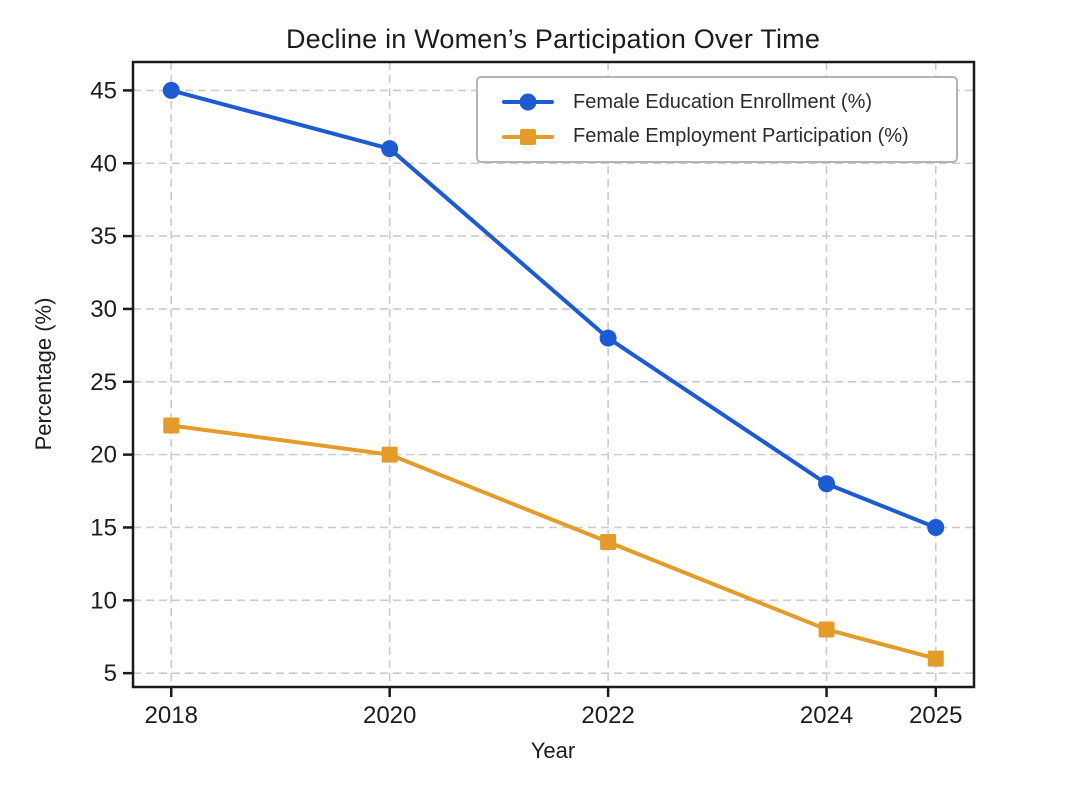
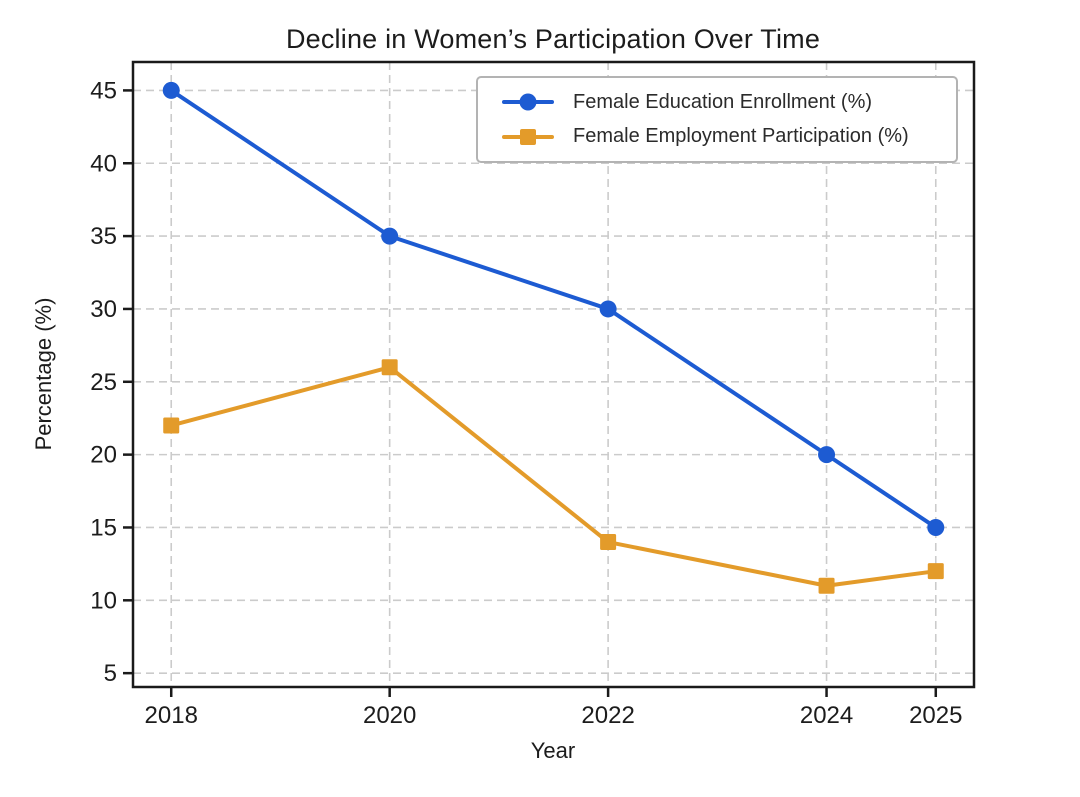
Female Education Enrollment (%)/2020: 41 -> 35
Female Employment Participation (%)/2020: 20 -> 26
Female Education Enrollment (%)/2022: 28 -> 30
Female Education Enrollment (%)/2024: 18 -> 20
Female Employment Participation (%)/2024: 8 -> 11
Female Employment Participation (%)/2025: 6 -> 12
